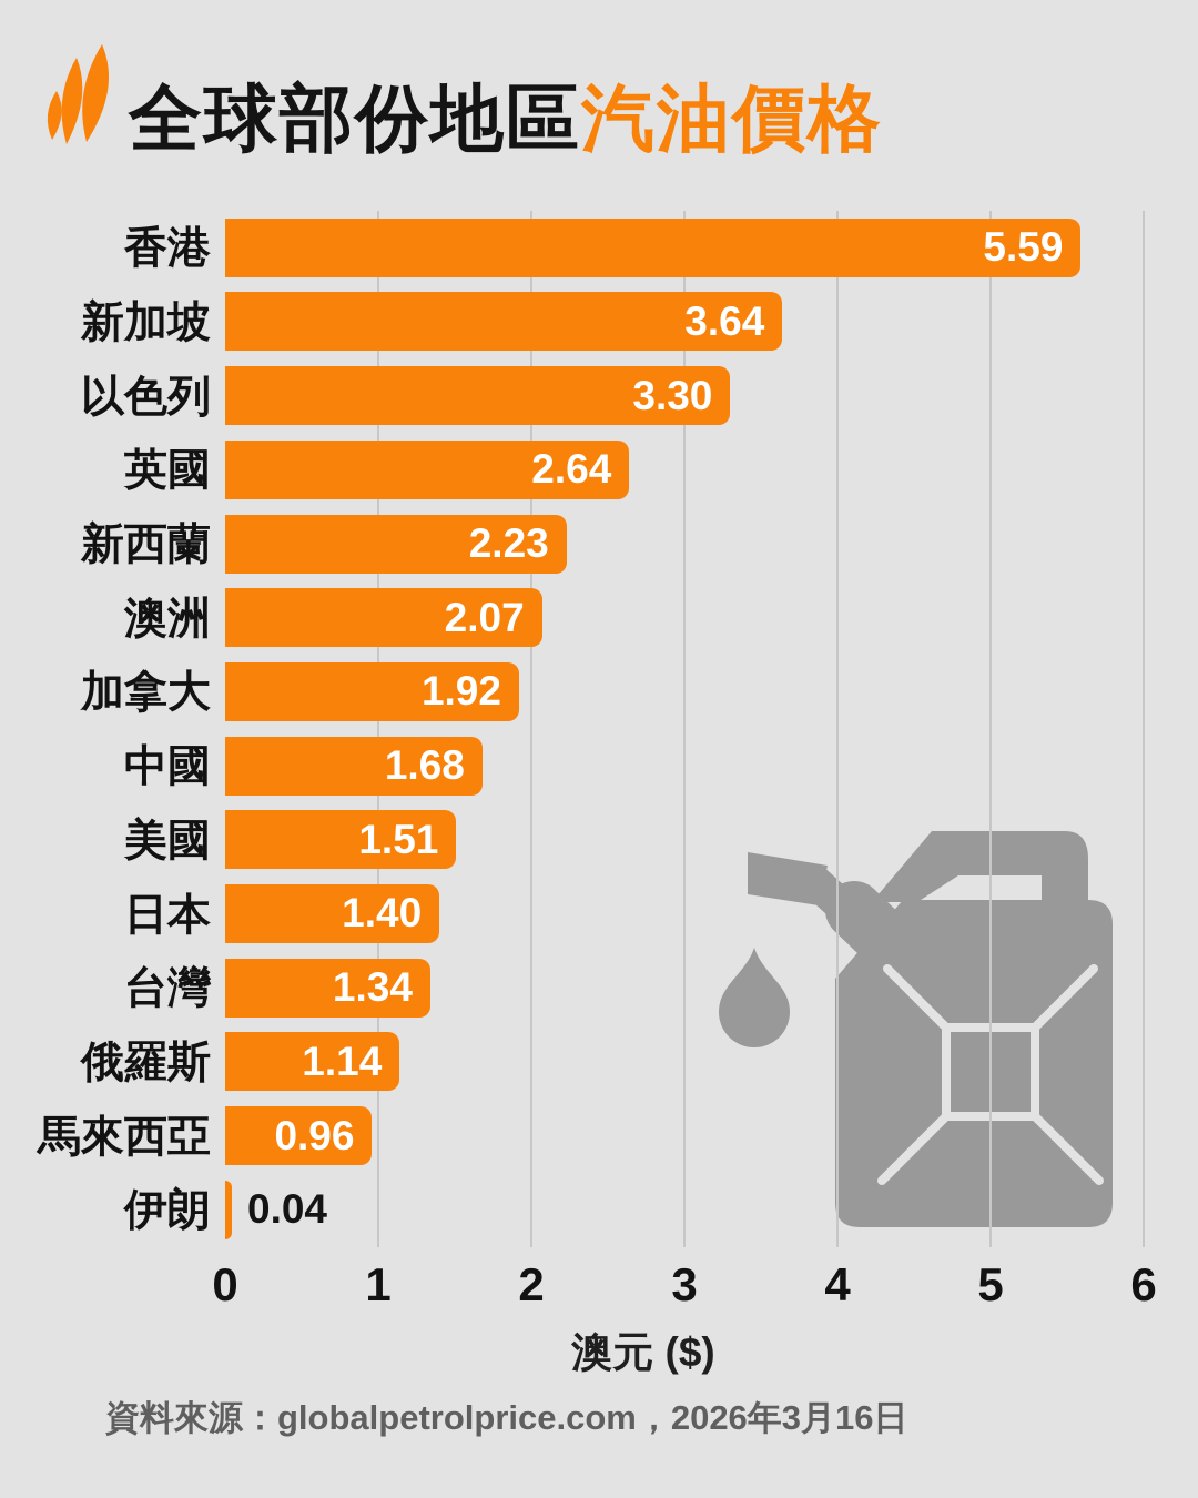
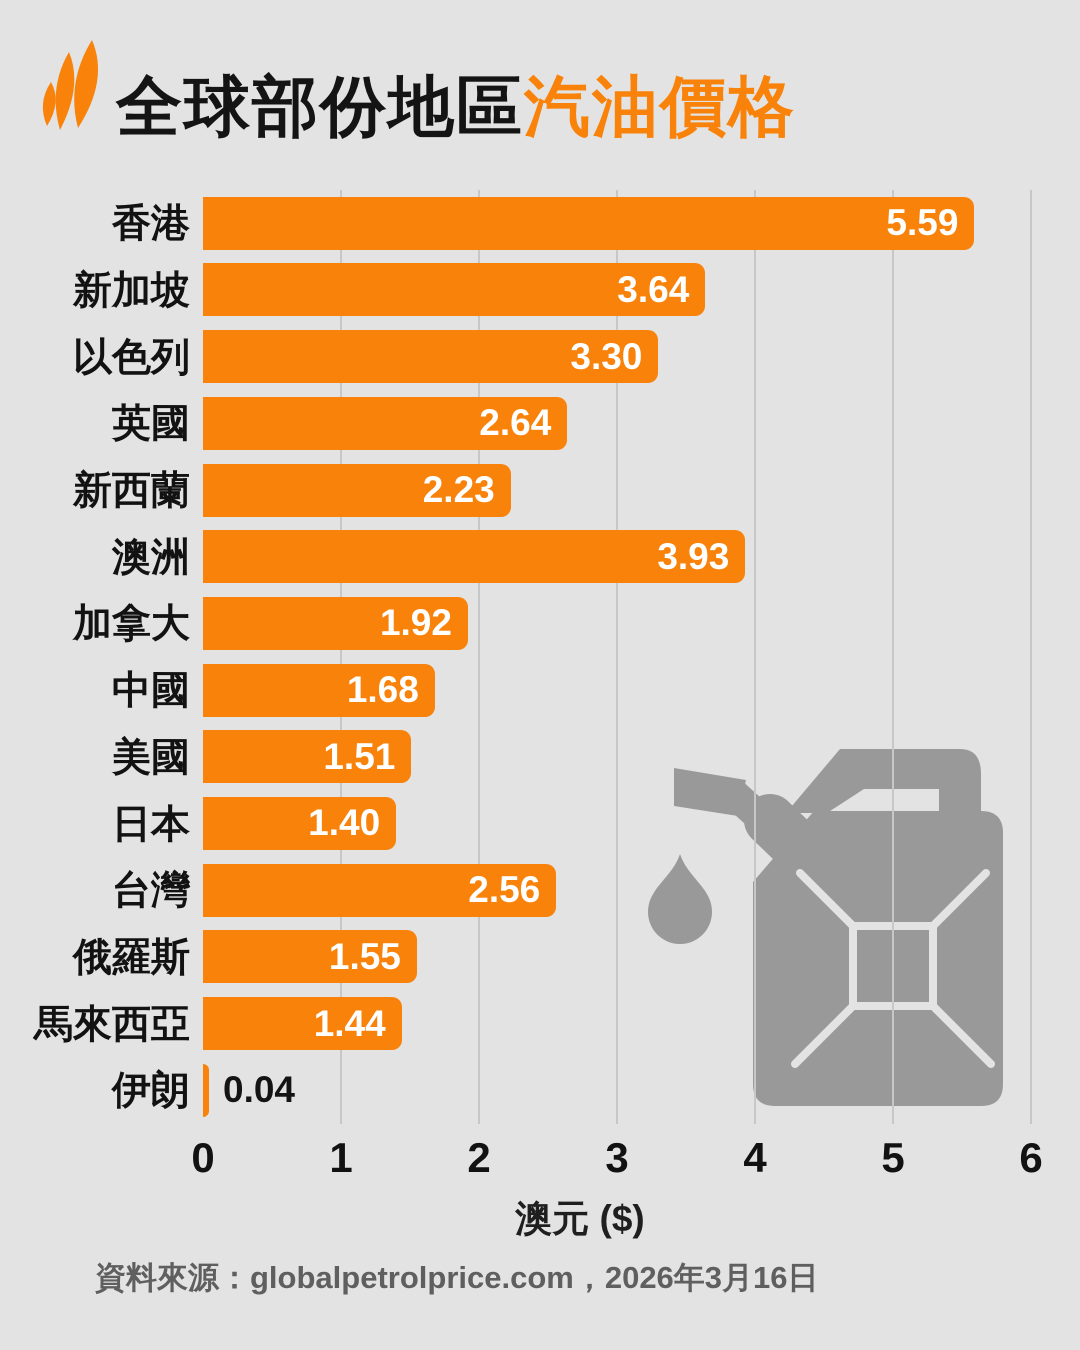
澳洲: 2.07 -> 3.93
台灣: 1.34 -> 2.56
俄羅斯: 1.14 -> 1.55
馬來西亞: 0.96 -> 1.44
